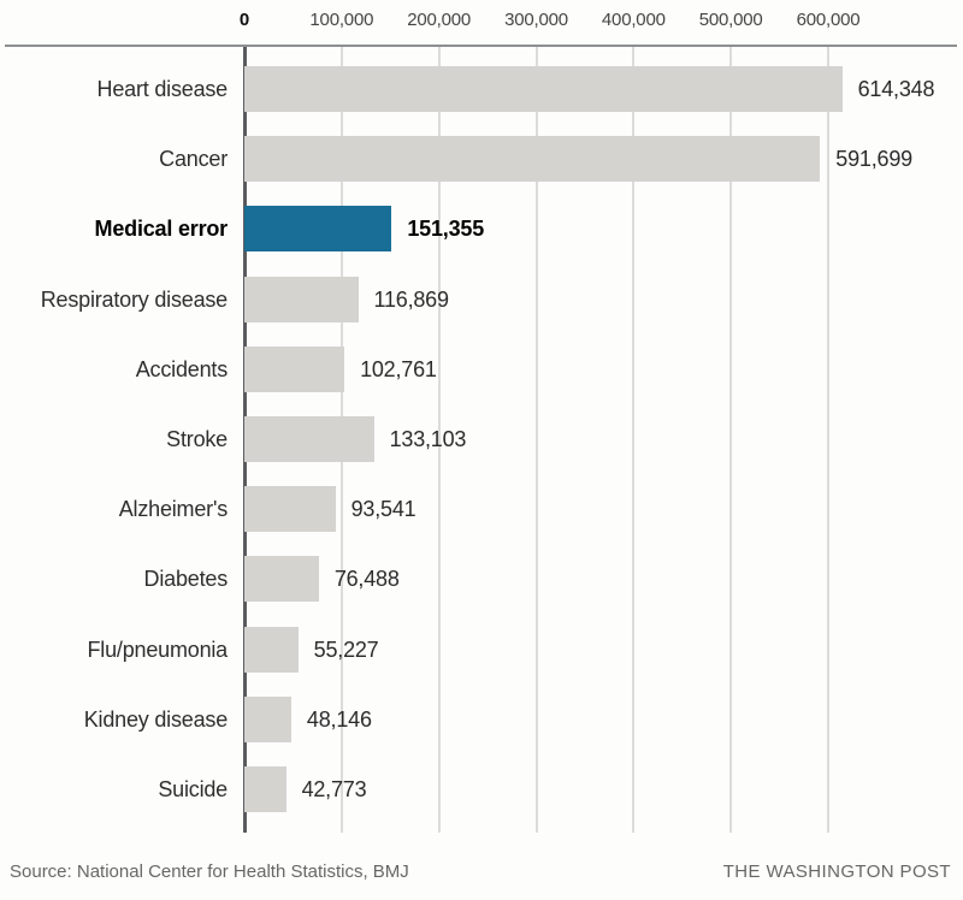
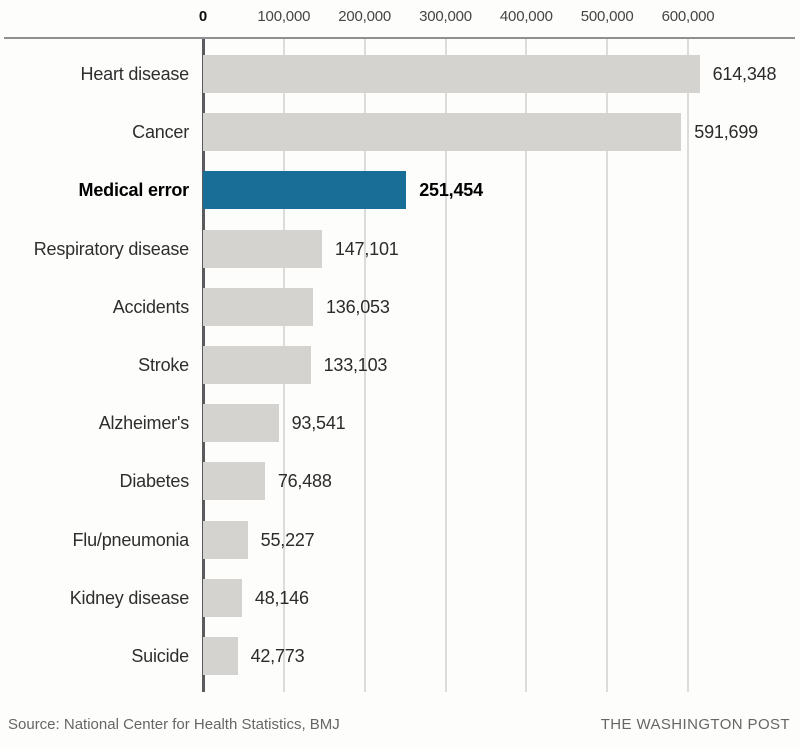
Medical error: 151,355 -> 251,454
Respiratory disease: 116,869 -> 147,101
Accidents: 102,761 -> 136,053
